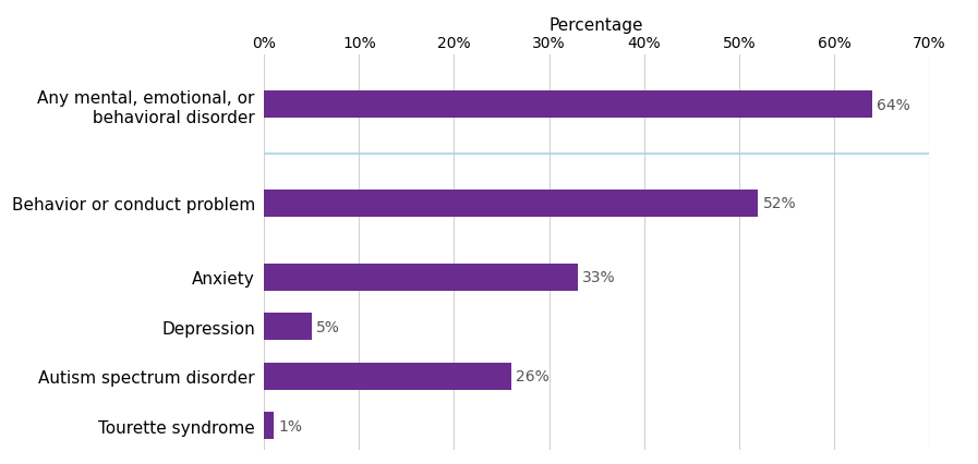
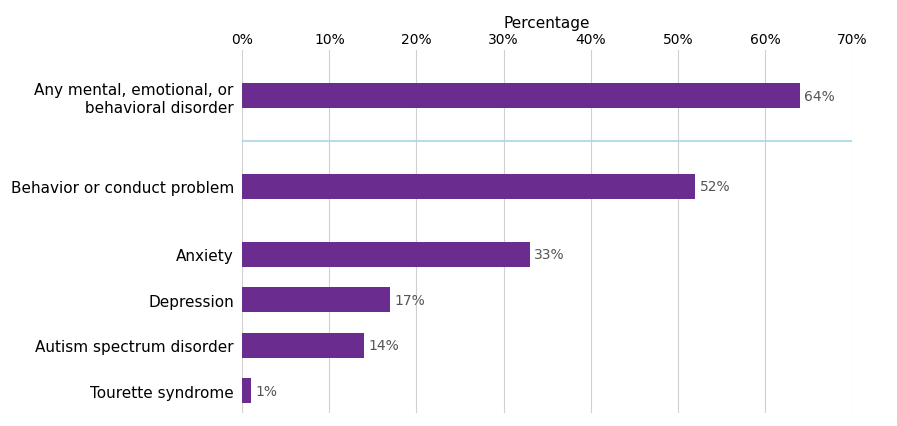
Depression: 5% -> 17%
Autism spectrum disorder: 26% -> 14%
